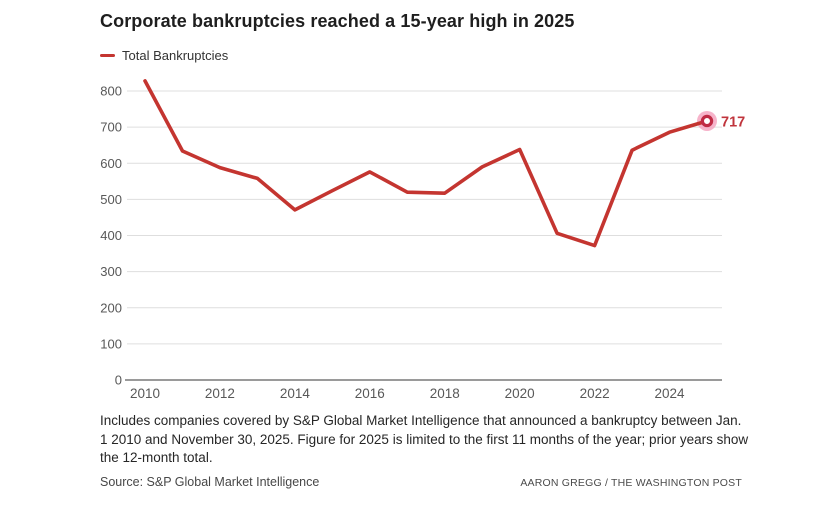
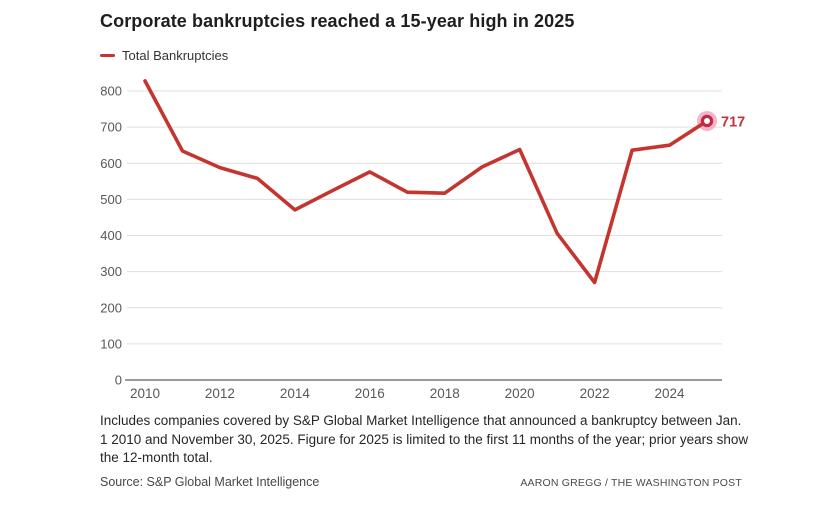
2022: 370 -> 270
2024: 690 -> 650
